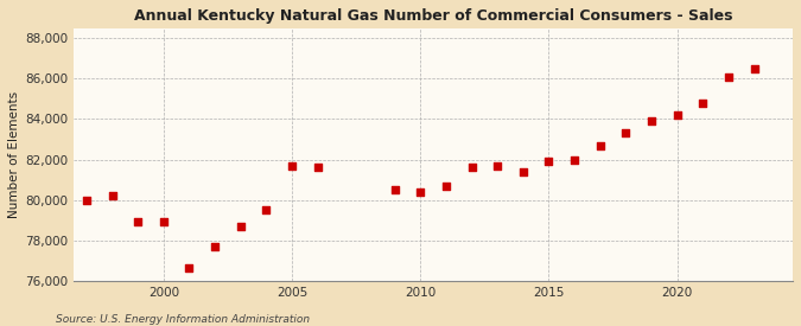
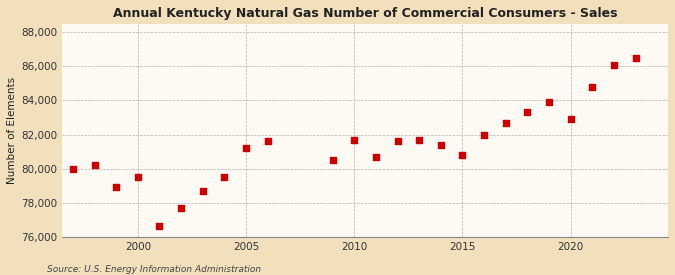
2000: 78,900 -> 79,500
2005: 81,700 -> 81,200
2010: 80,400 -> 81,700
2015: 81,900 -> 80,800
2020: 84,200 -> 82,900
